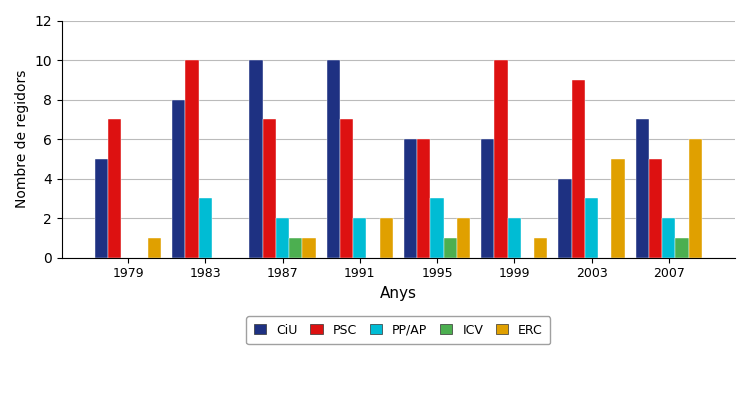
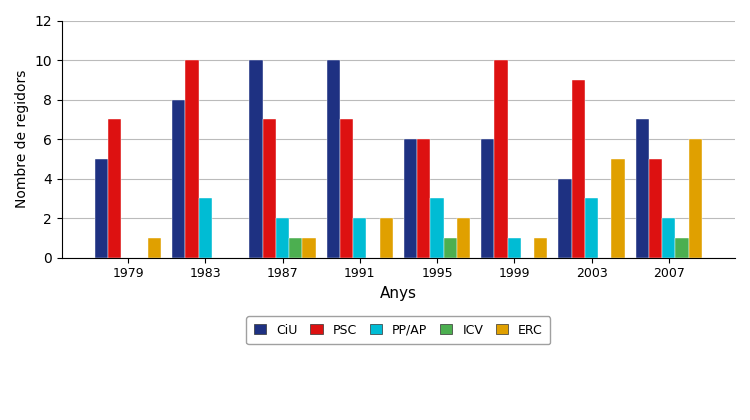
PP/AP/1999: 2 -> 1
